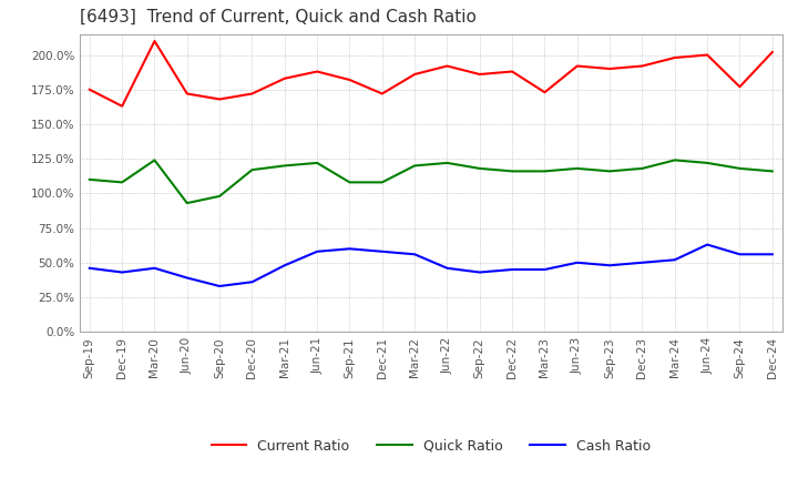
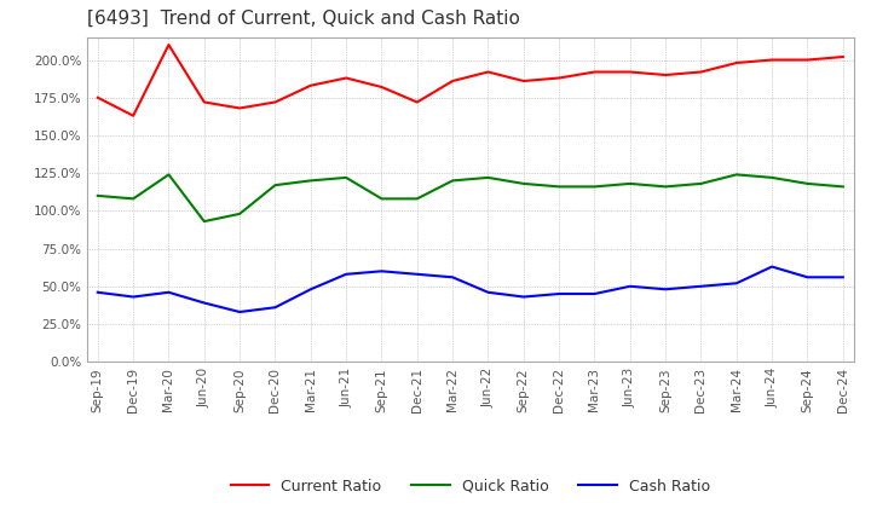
Current Ratio/Mar-23: 173% -> 192%
Current Ratio/Sep-24: 177% -> 200%
